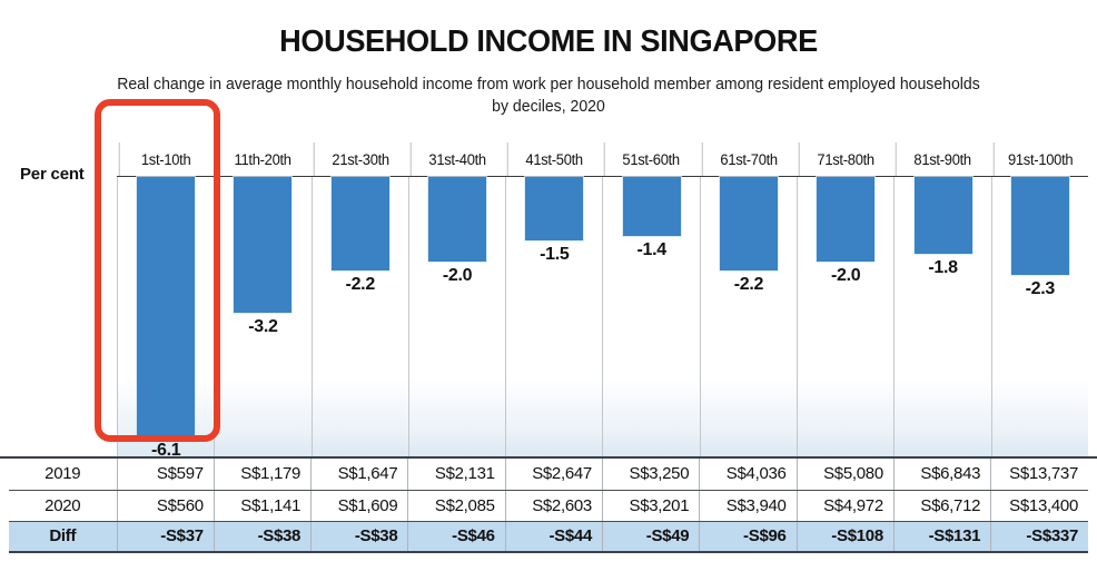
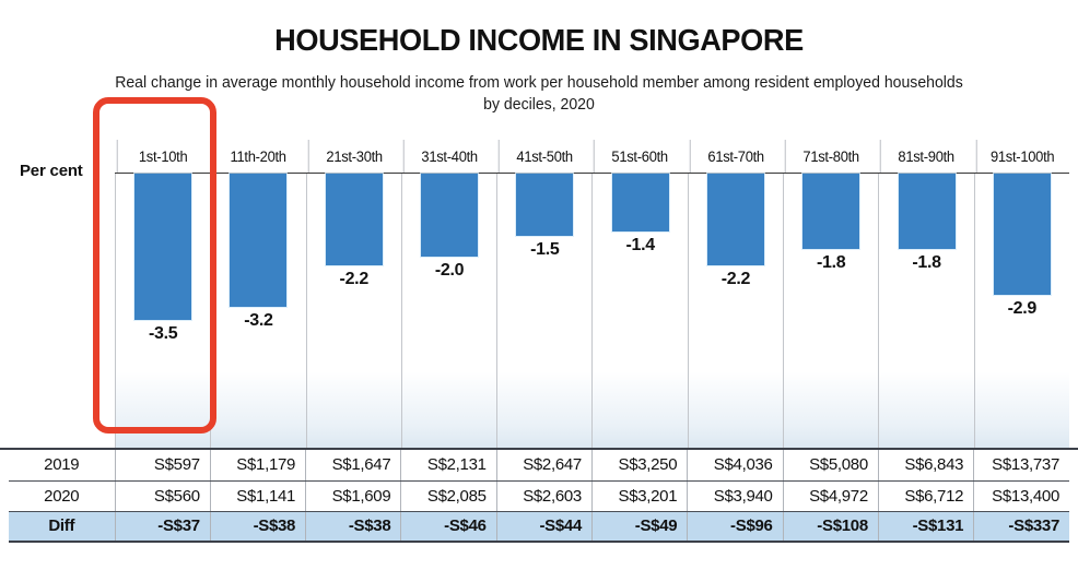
1st-10th: -6.1 -> -3.5
71st-80th: -2.0 -> -1.8
91st-100th: -2.3 -> -2.9
